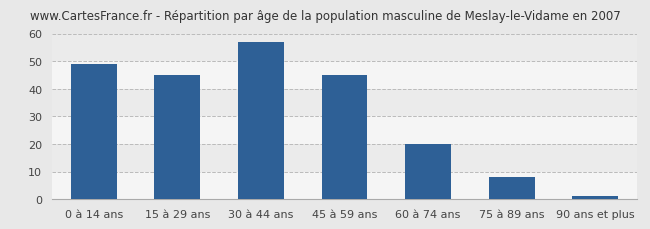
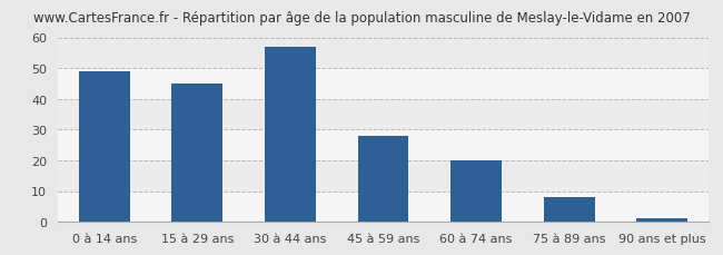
45 à 59 ans: 45 -> 28
